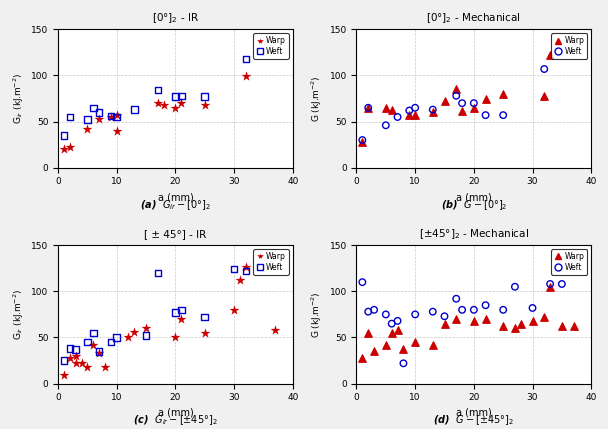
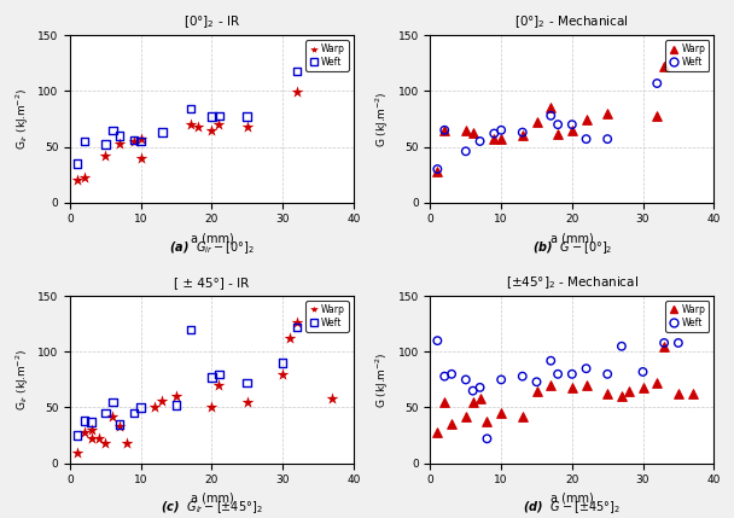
[ ± 45°] - IR/Weft/30: 124 -> 90
